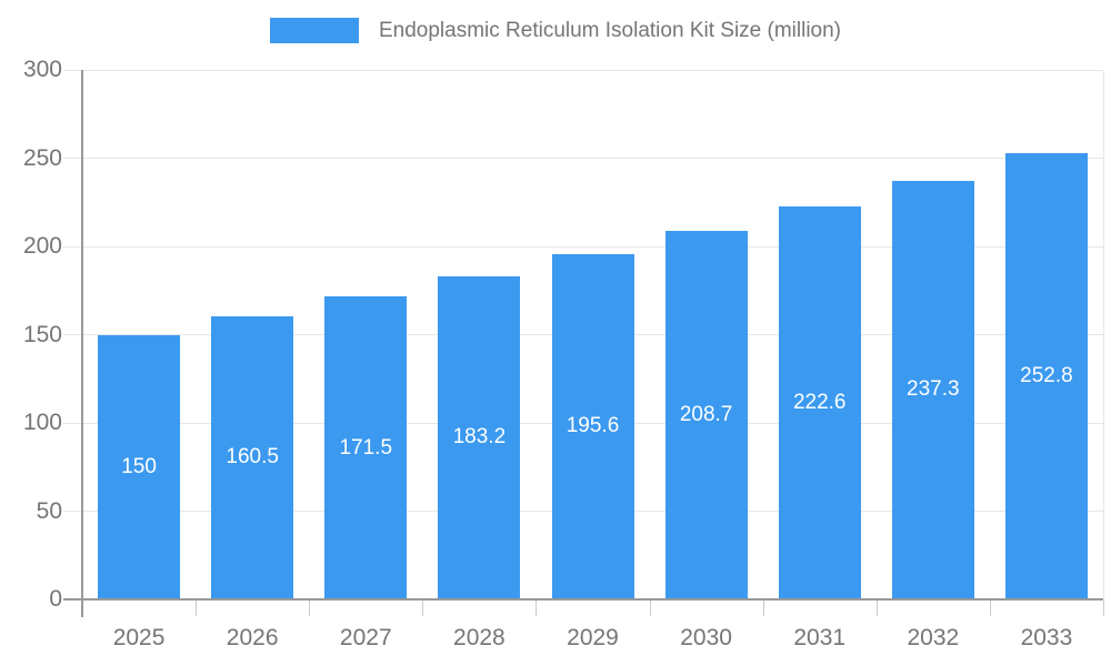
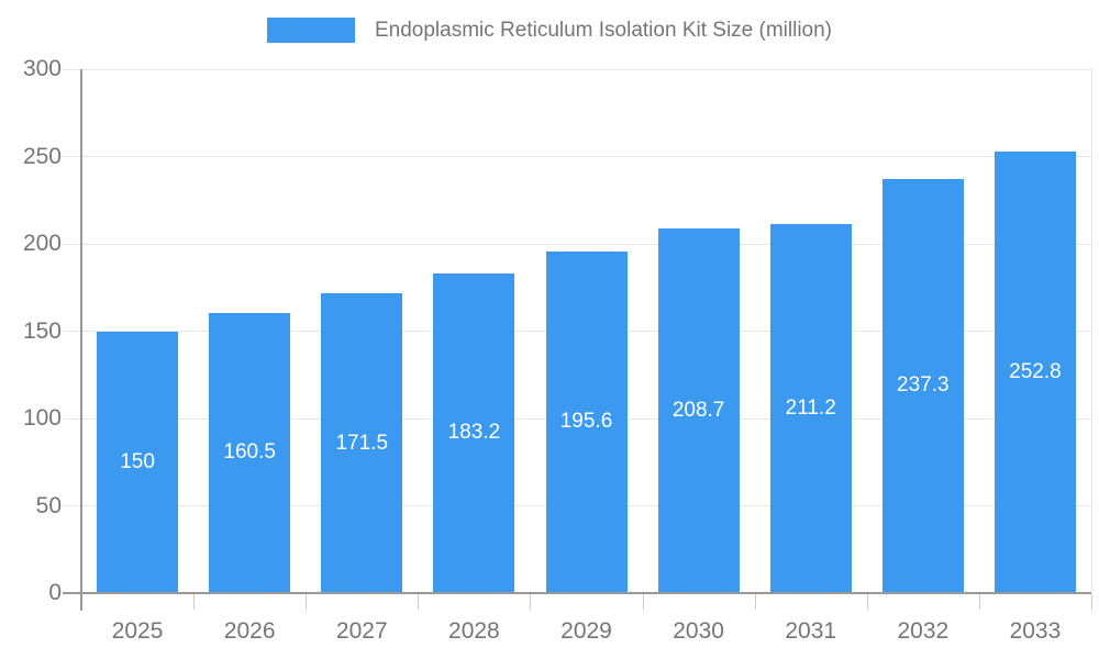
2031: 222.6 -> 211.2
